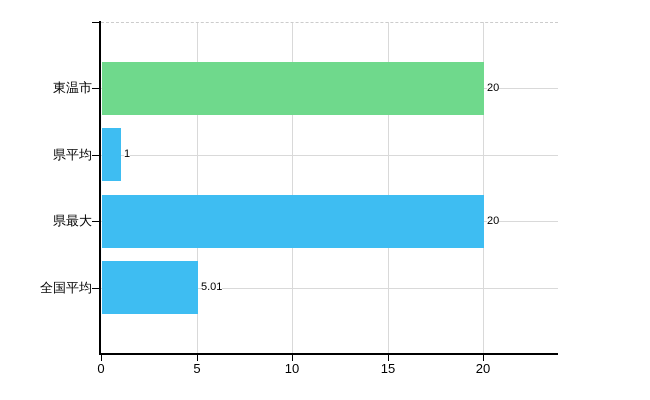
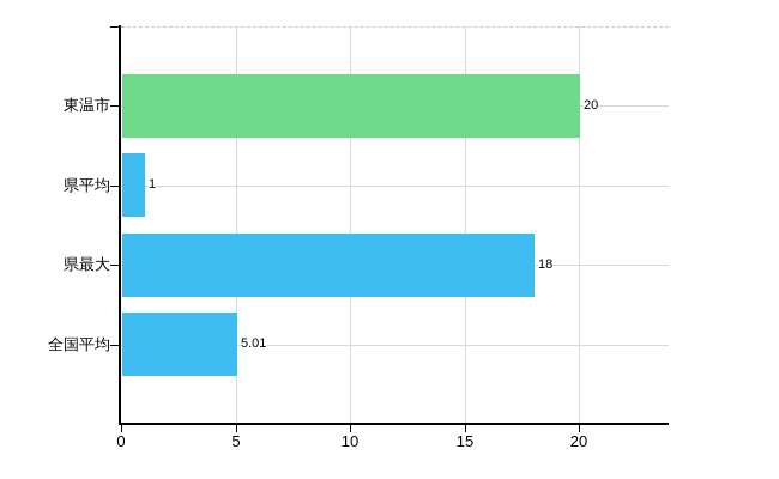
県最大: 20 -> 18
